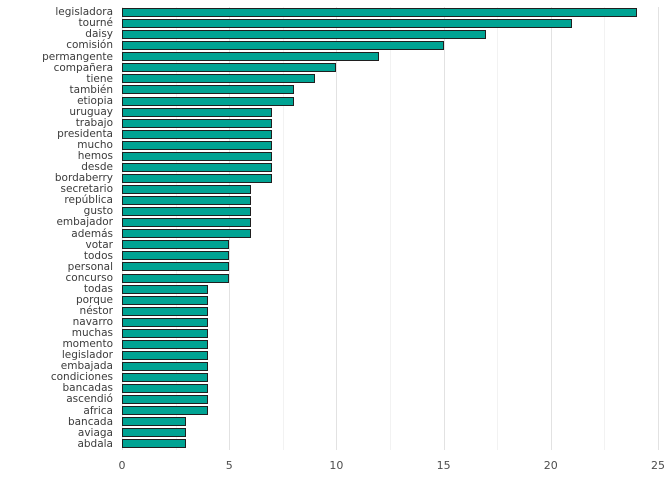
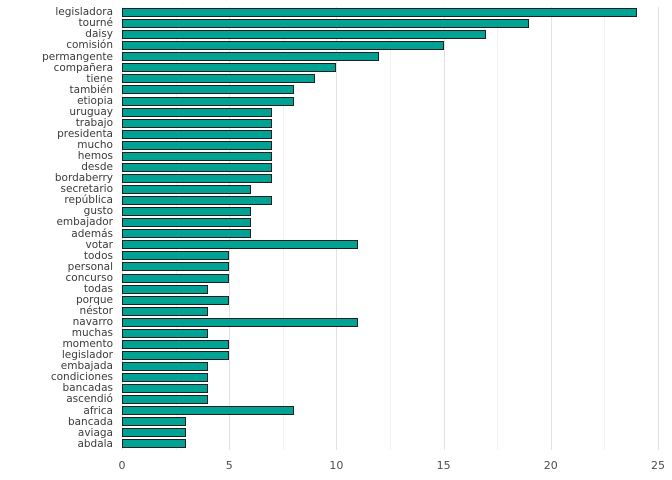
tourné: 21 -> 19
república: 6 -> 7
votar: 5 -> 11
porque: 4 -> 5
navarro: 4 -> 11
momento: 4 -> 5
legislador: 4 -> 5
africa: 4 -> 8
